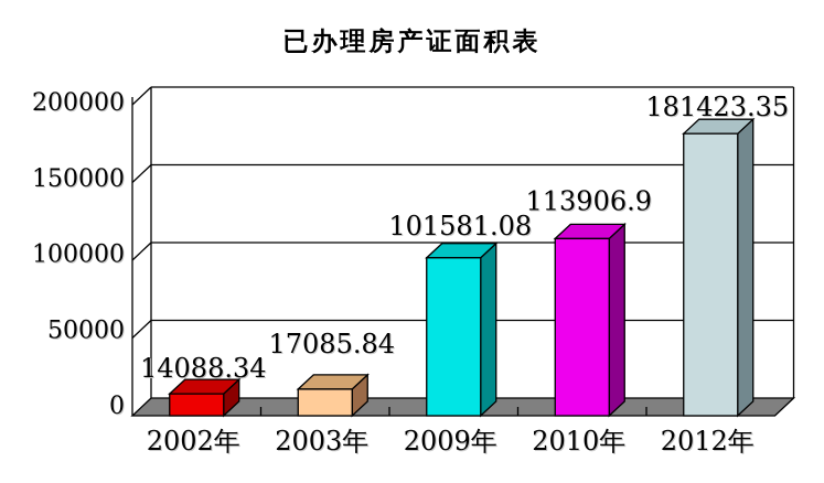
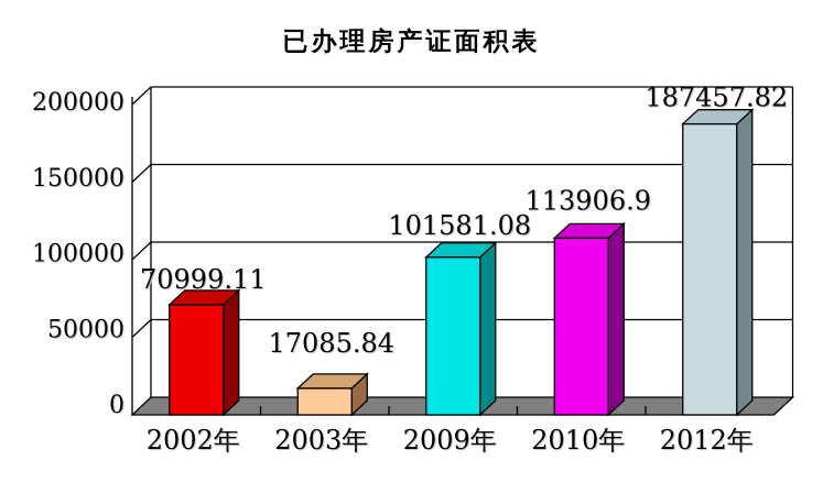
2002年: 14088.34 -> 70999.11
2012年: 181423.35 -> 187457.82
